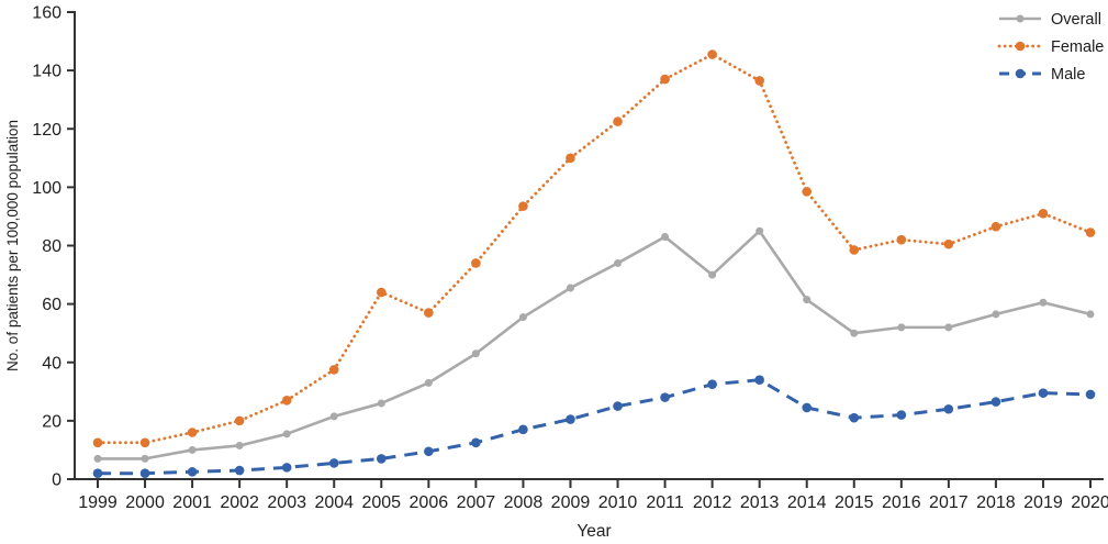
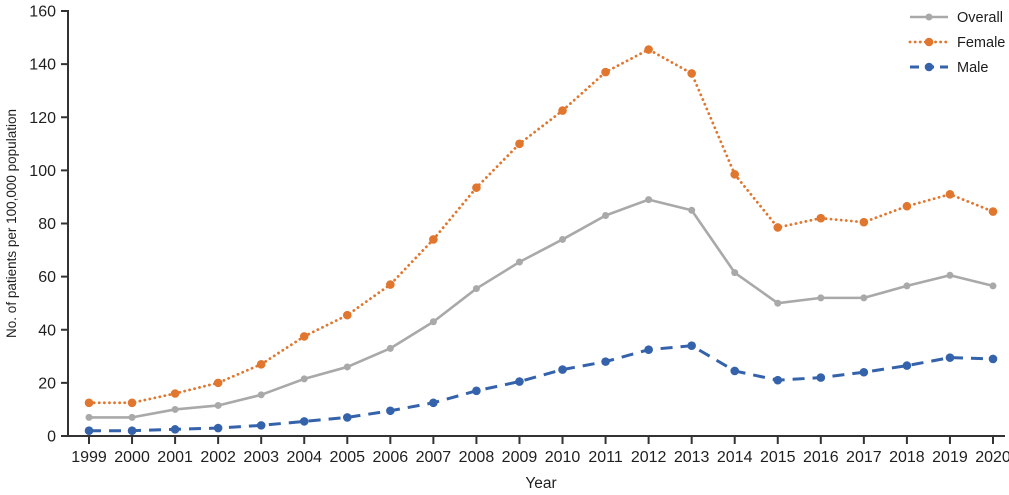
Female/2005: 64 -> 46
Overall/2012: 70 -> 89
